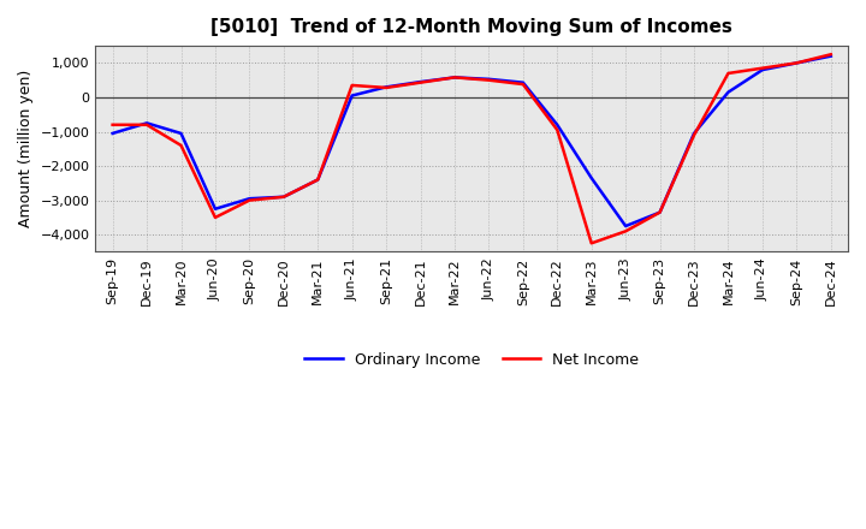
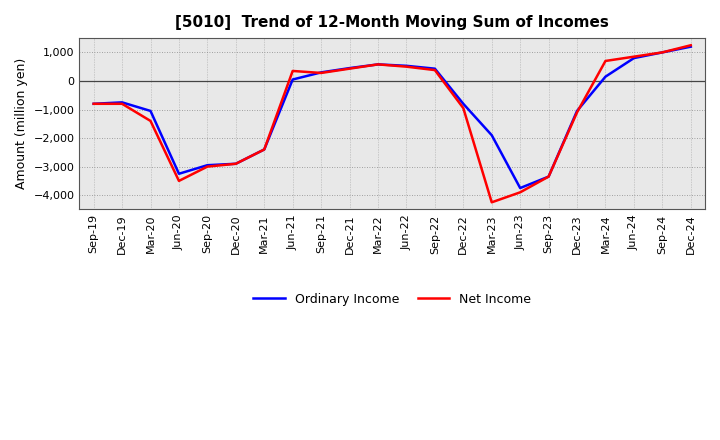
Ordinary Income/Sep-19: -1,050 -> -800
Ordinary Income/Mar-23: -2,350 -> -1,900
